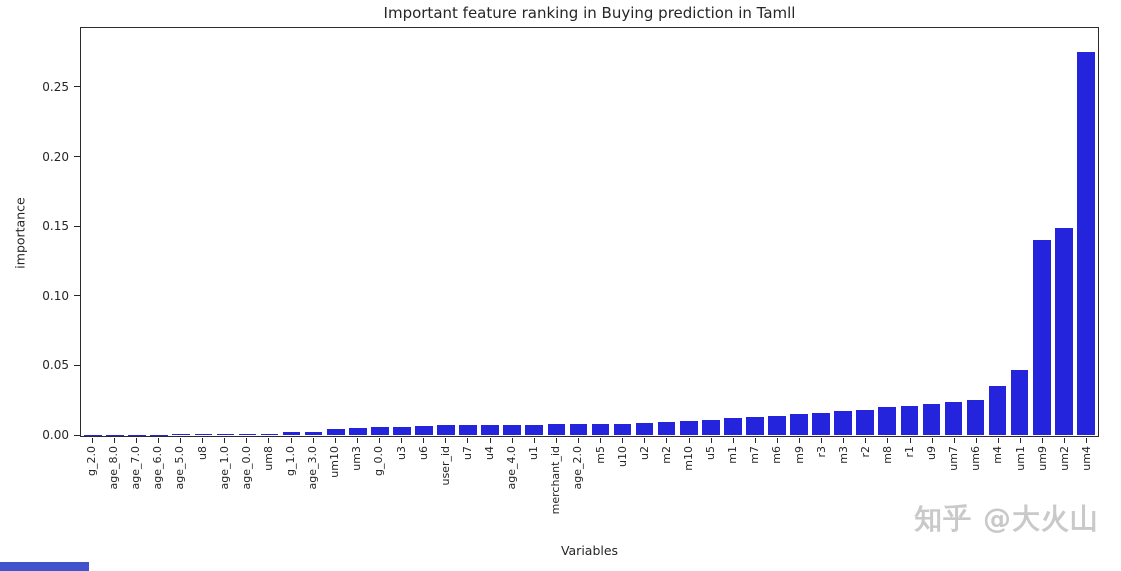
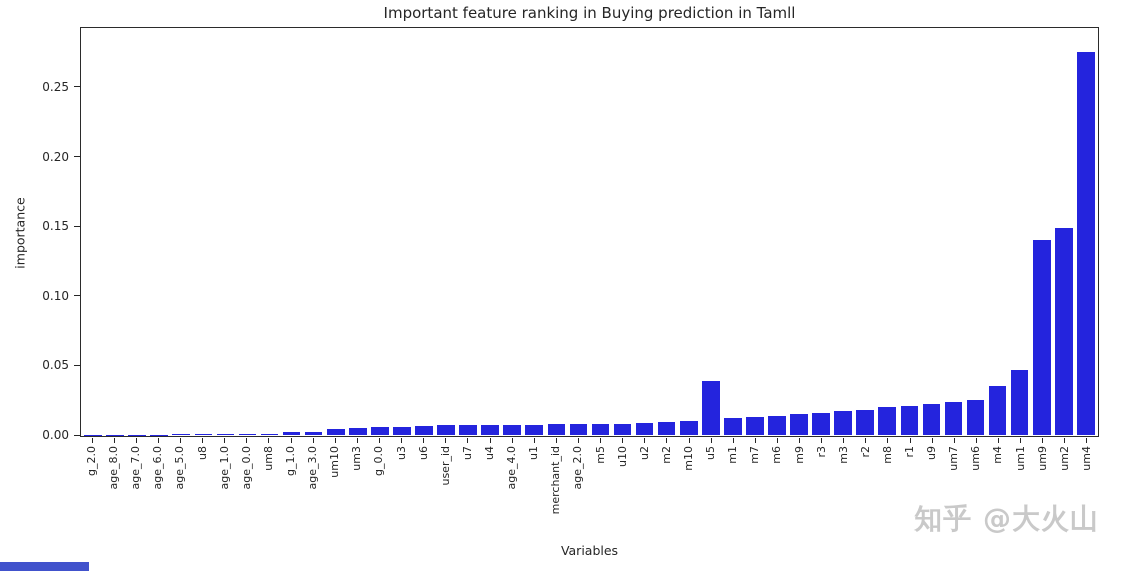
u5: 0.011 -> 0.039
